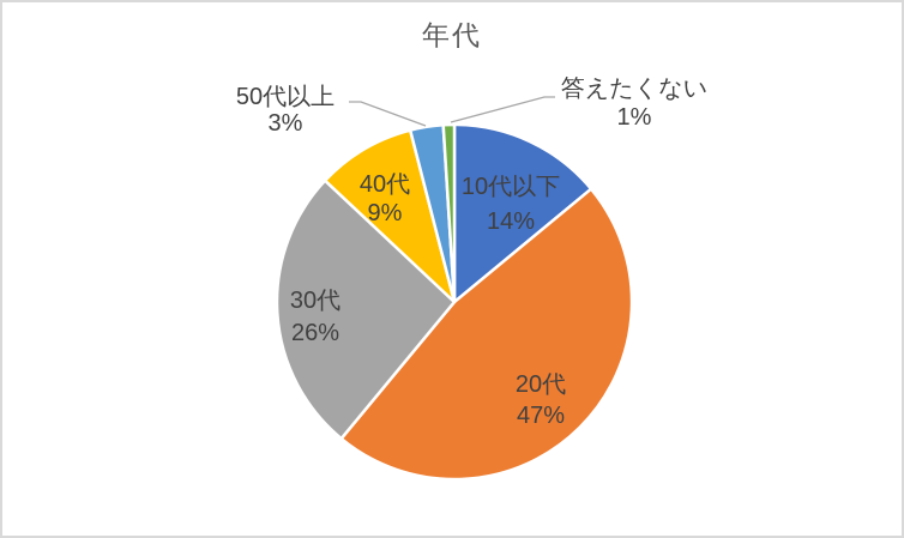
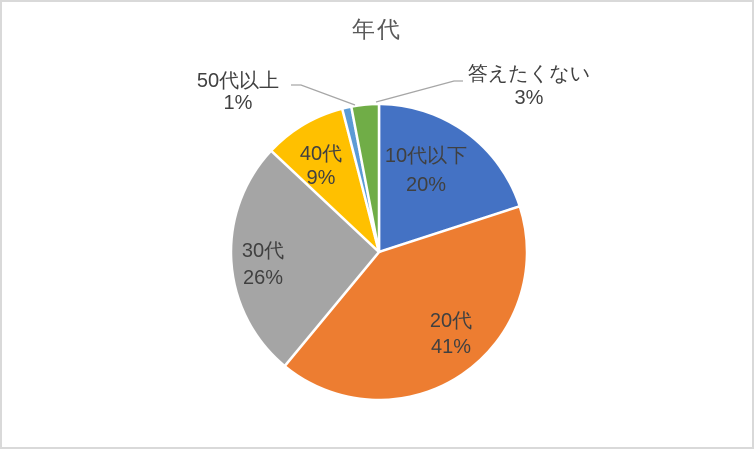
10代以下: 14% -> 20%
20代: 47% -> 41%
50代以上: 3% -> 1%
答えたくない: 1% -> 3%
